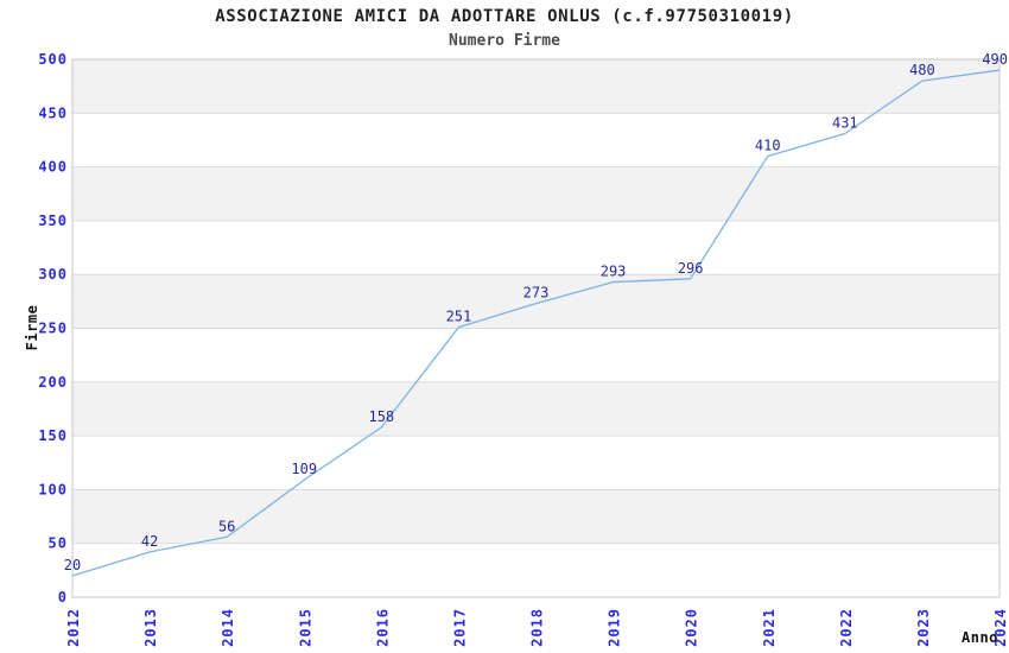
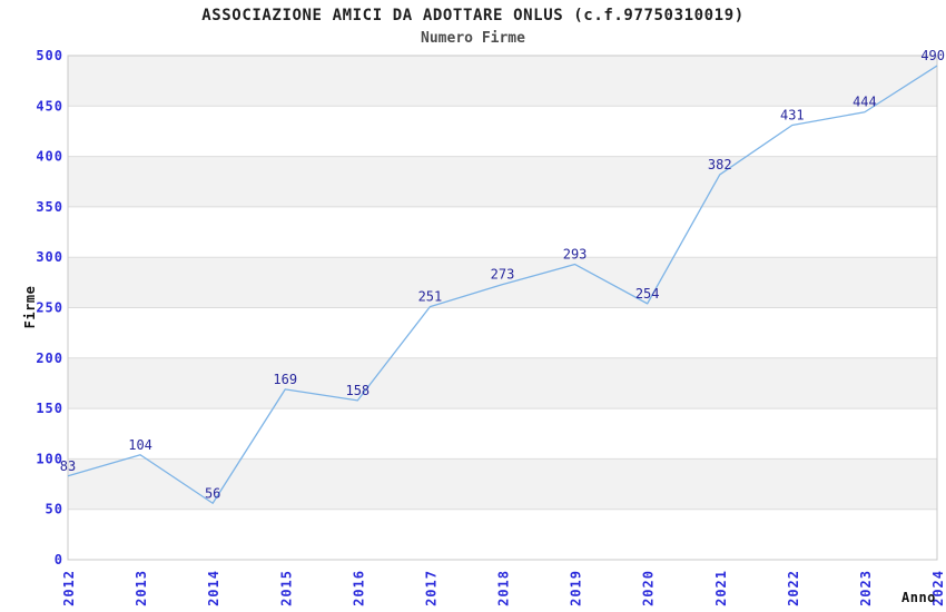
2012: 20 -> 83
2013: 42 -> 104
2015: 109 -> 169
2020: 296 -> 254
2021: 410 -> 382
2023: 480 -> 444
